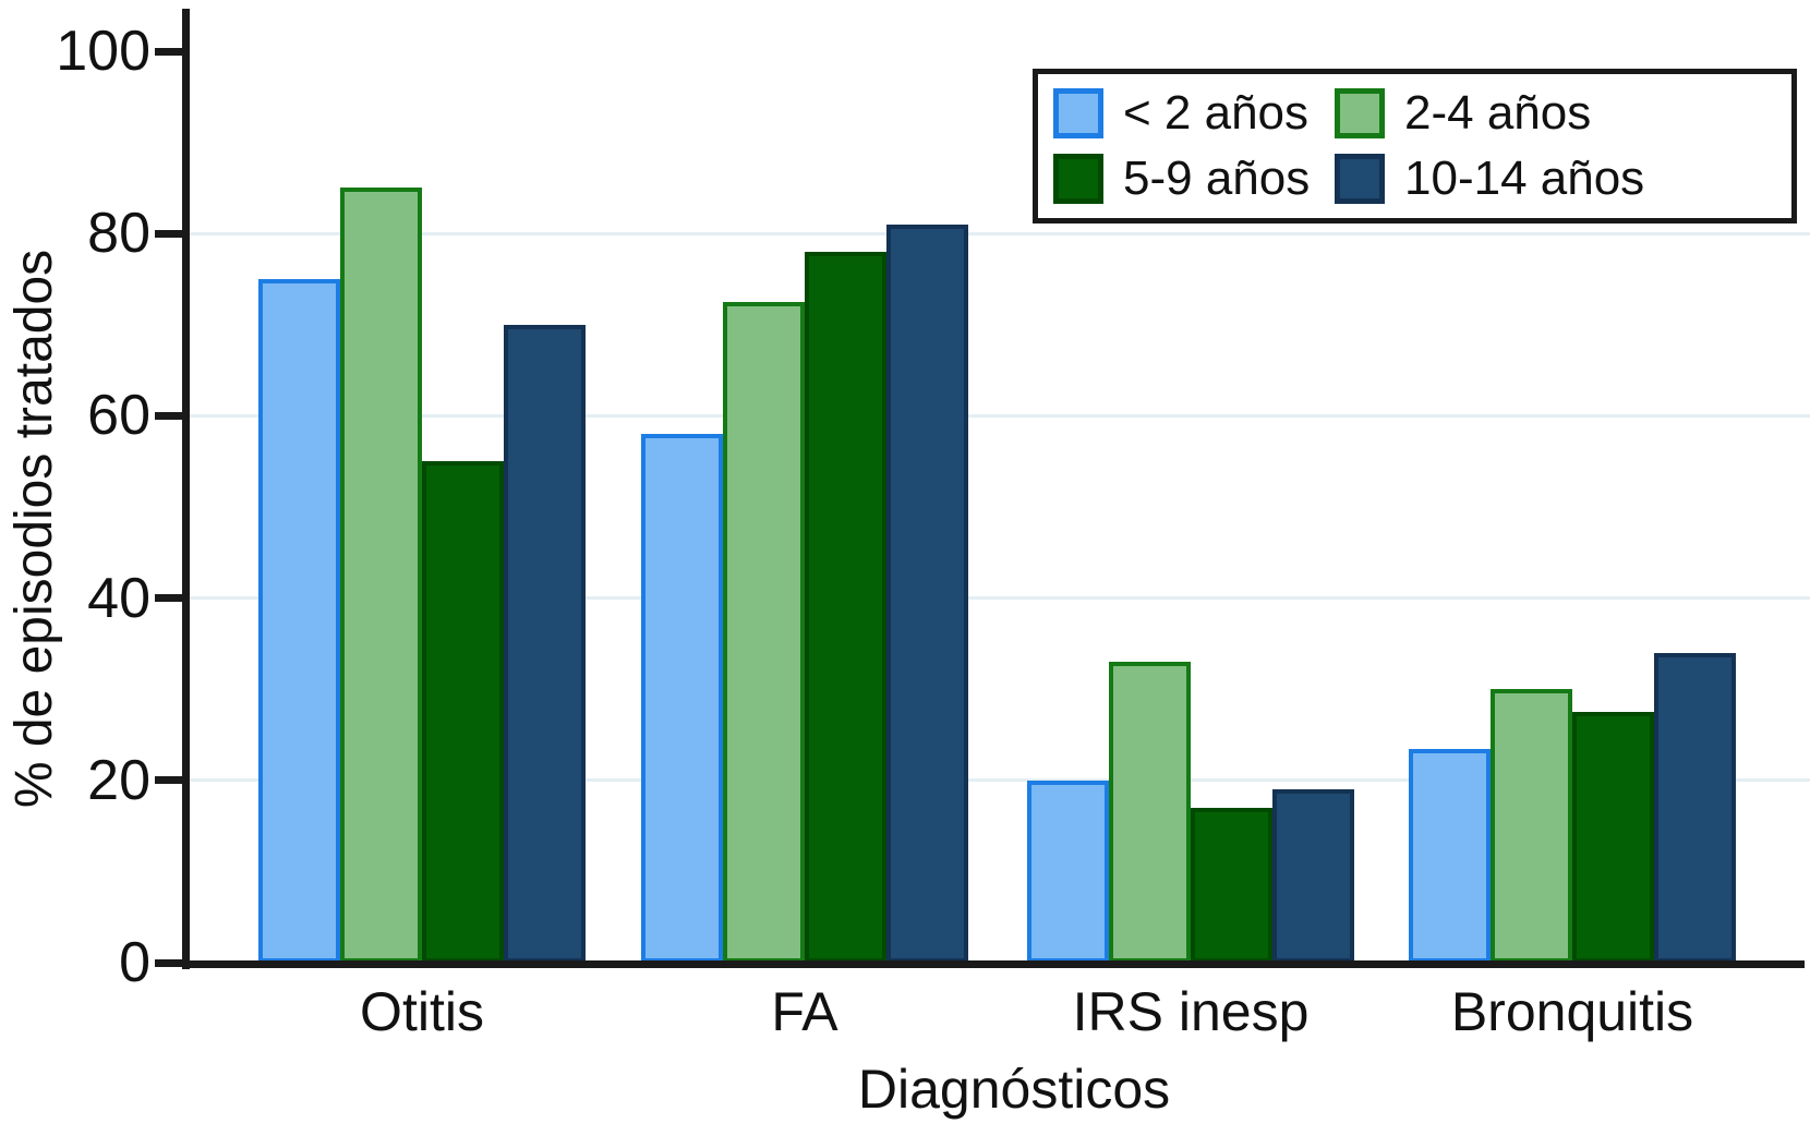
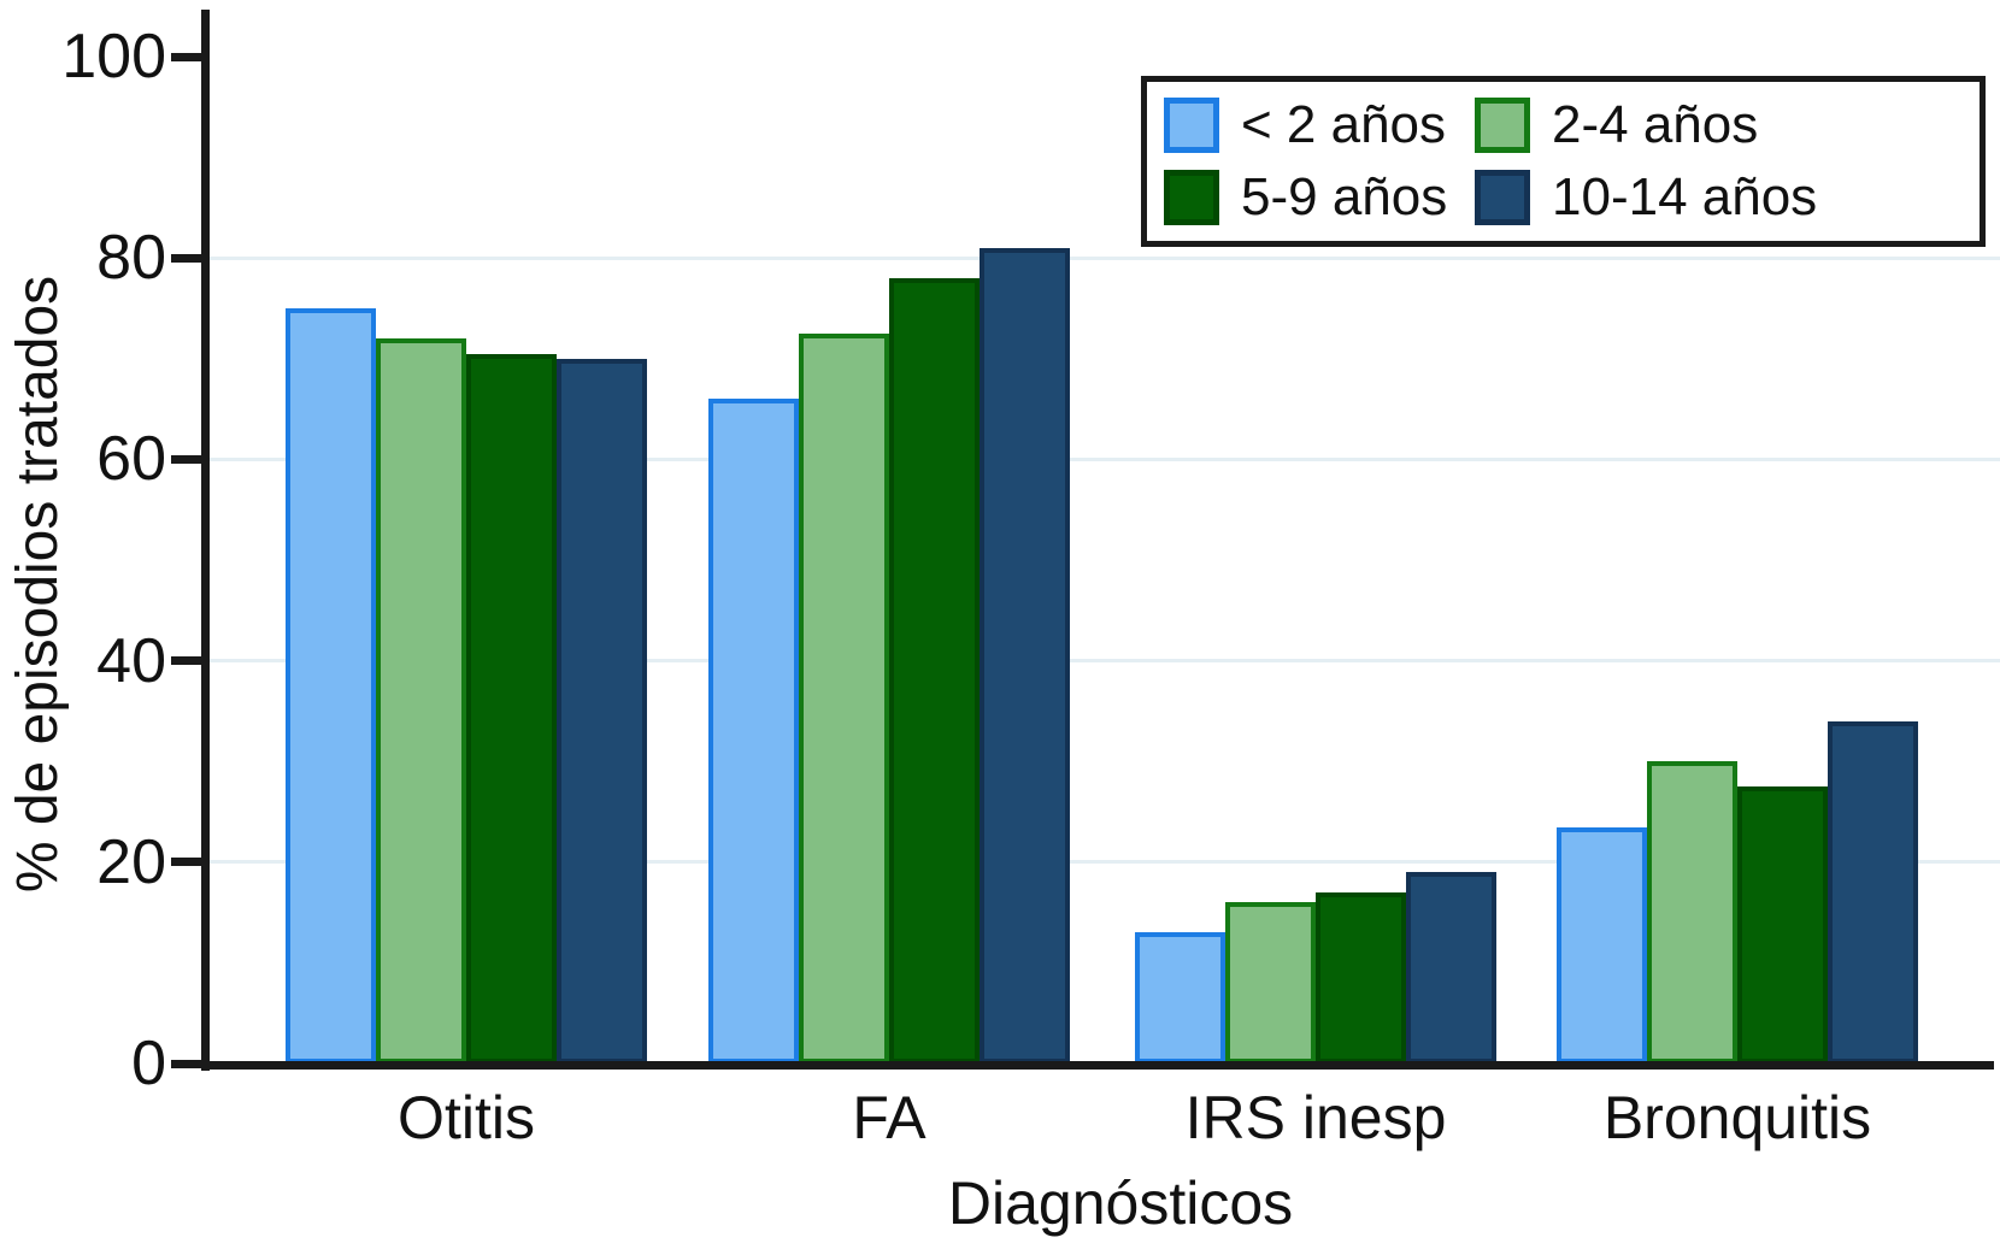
2-4 años/Otitis: 85 -> 72
5-9 años/Otitis: 55 -> 70
< 2 años/FA: 58 -> 66
< 2 años/IRS inesp: 20 -> 13
2-4 años/IRS inesp: 33 -> 16
